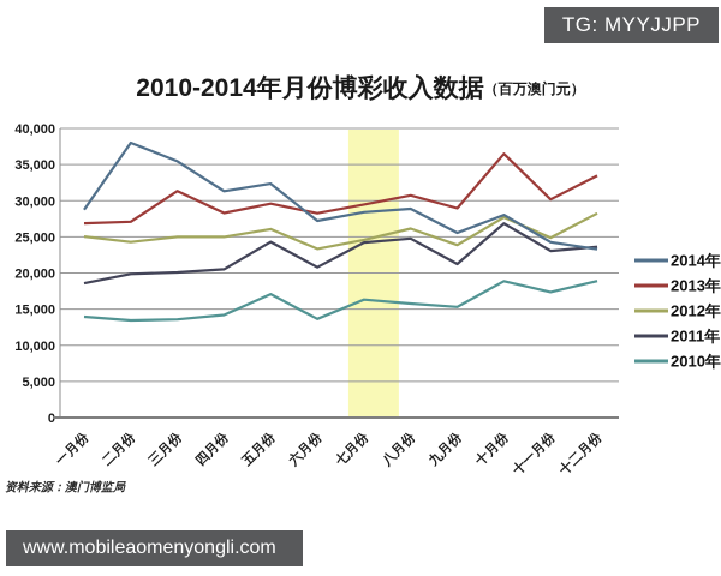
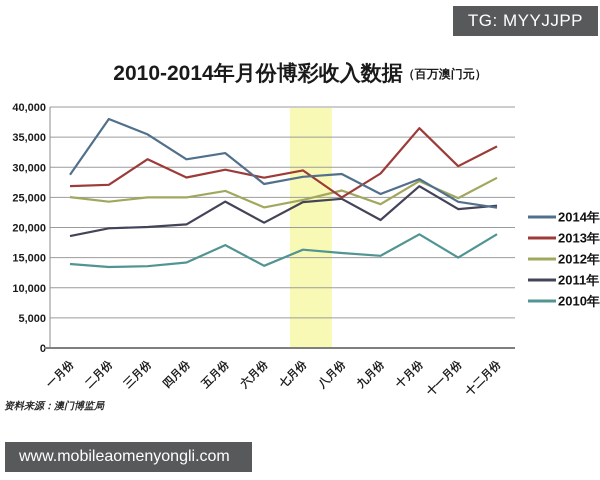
2013年/八月份: 31000 -> 25000
2010年/十一月份: 17000 -> 15000
